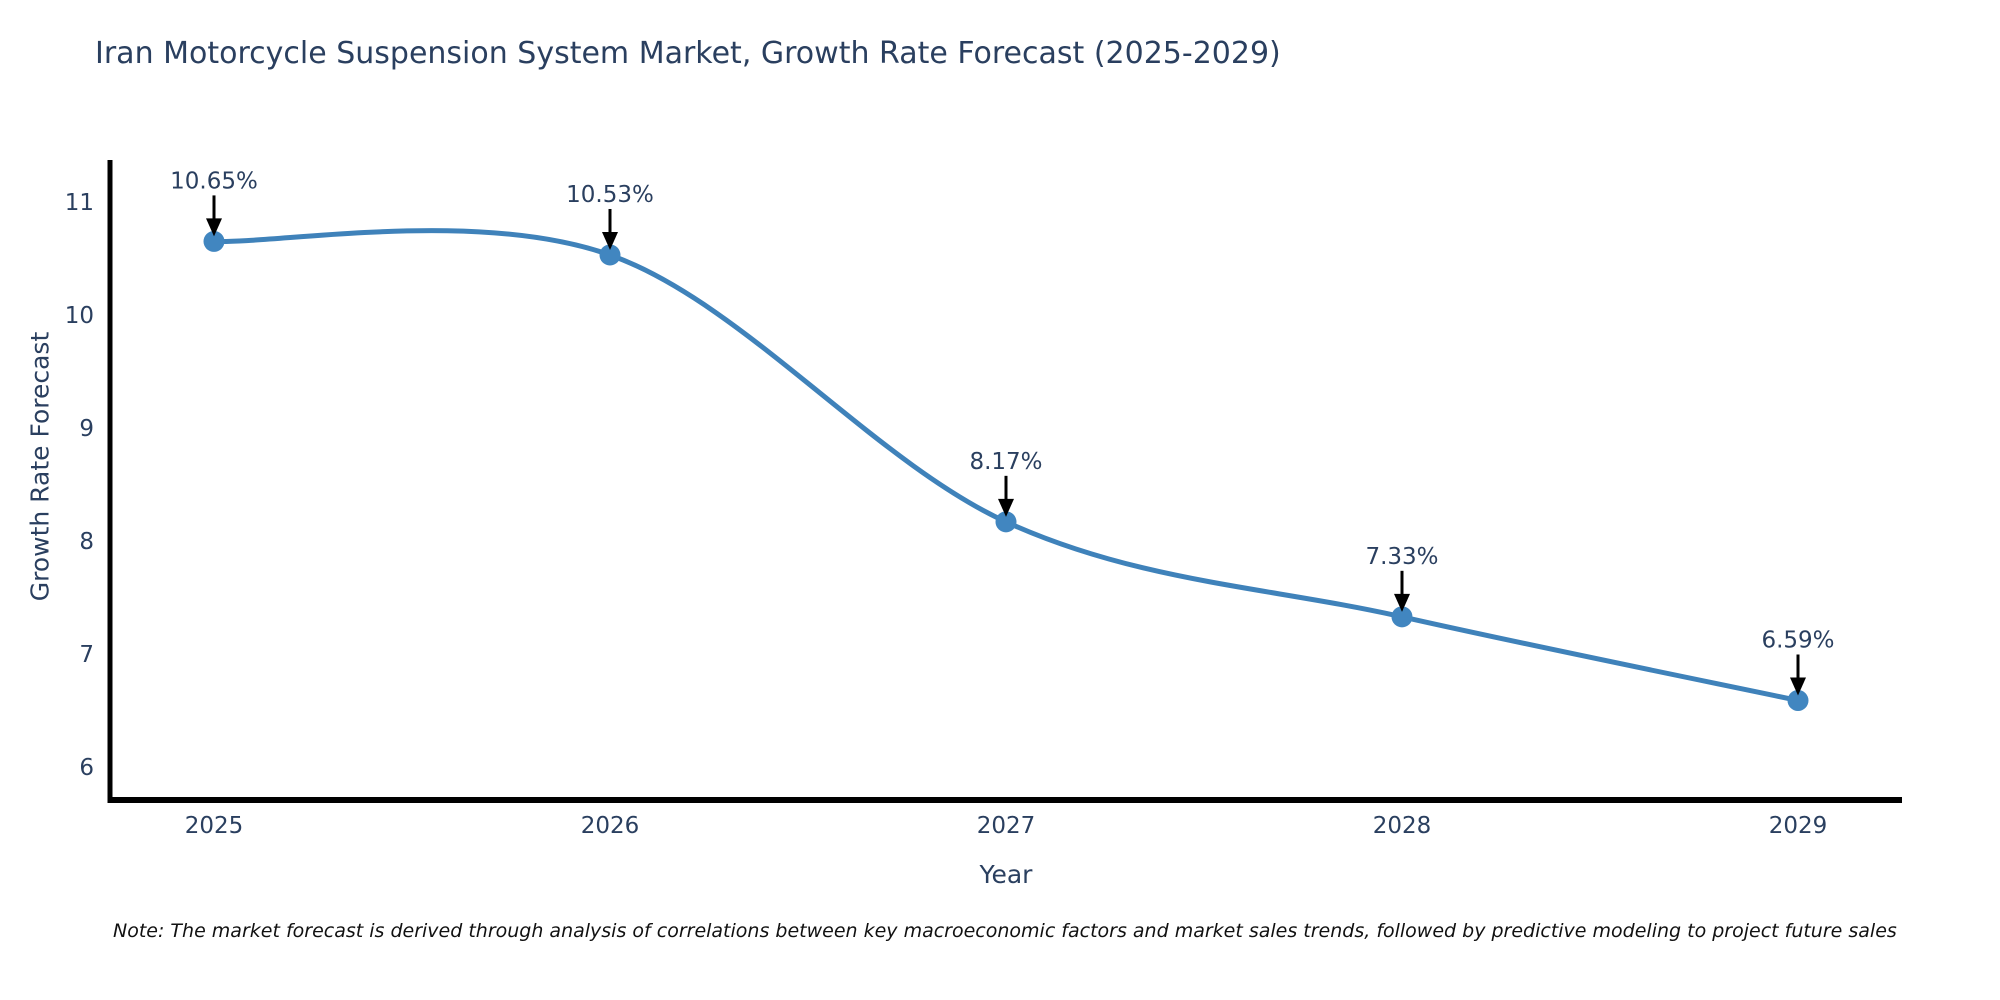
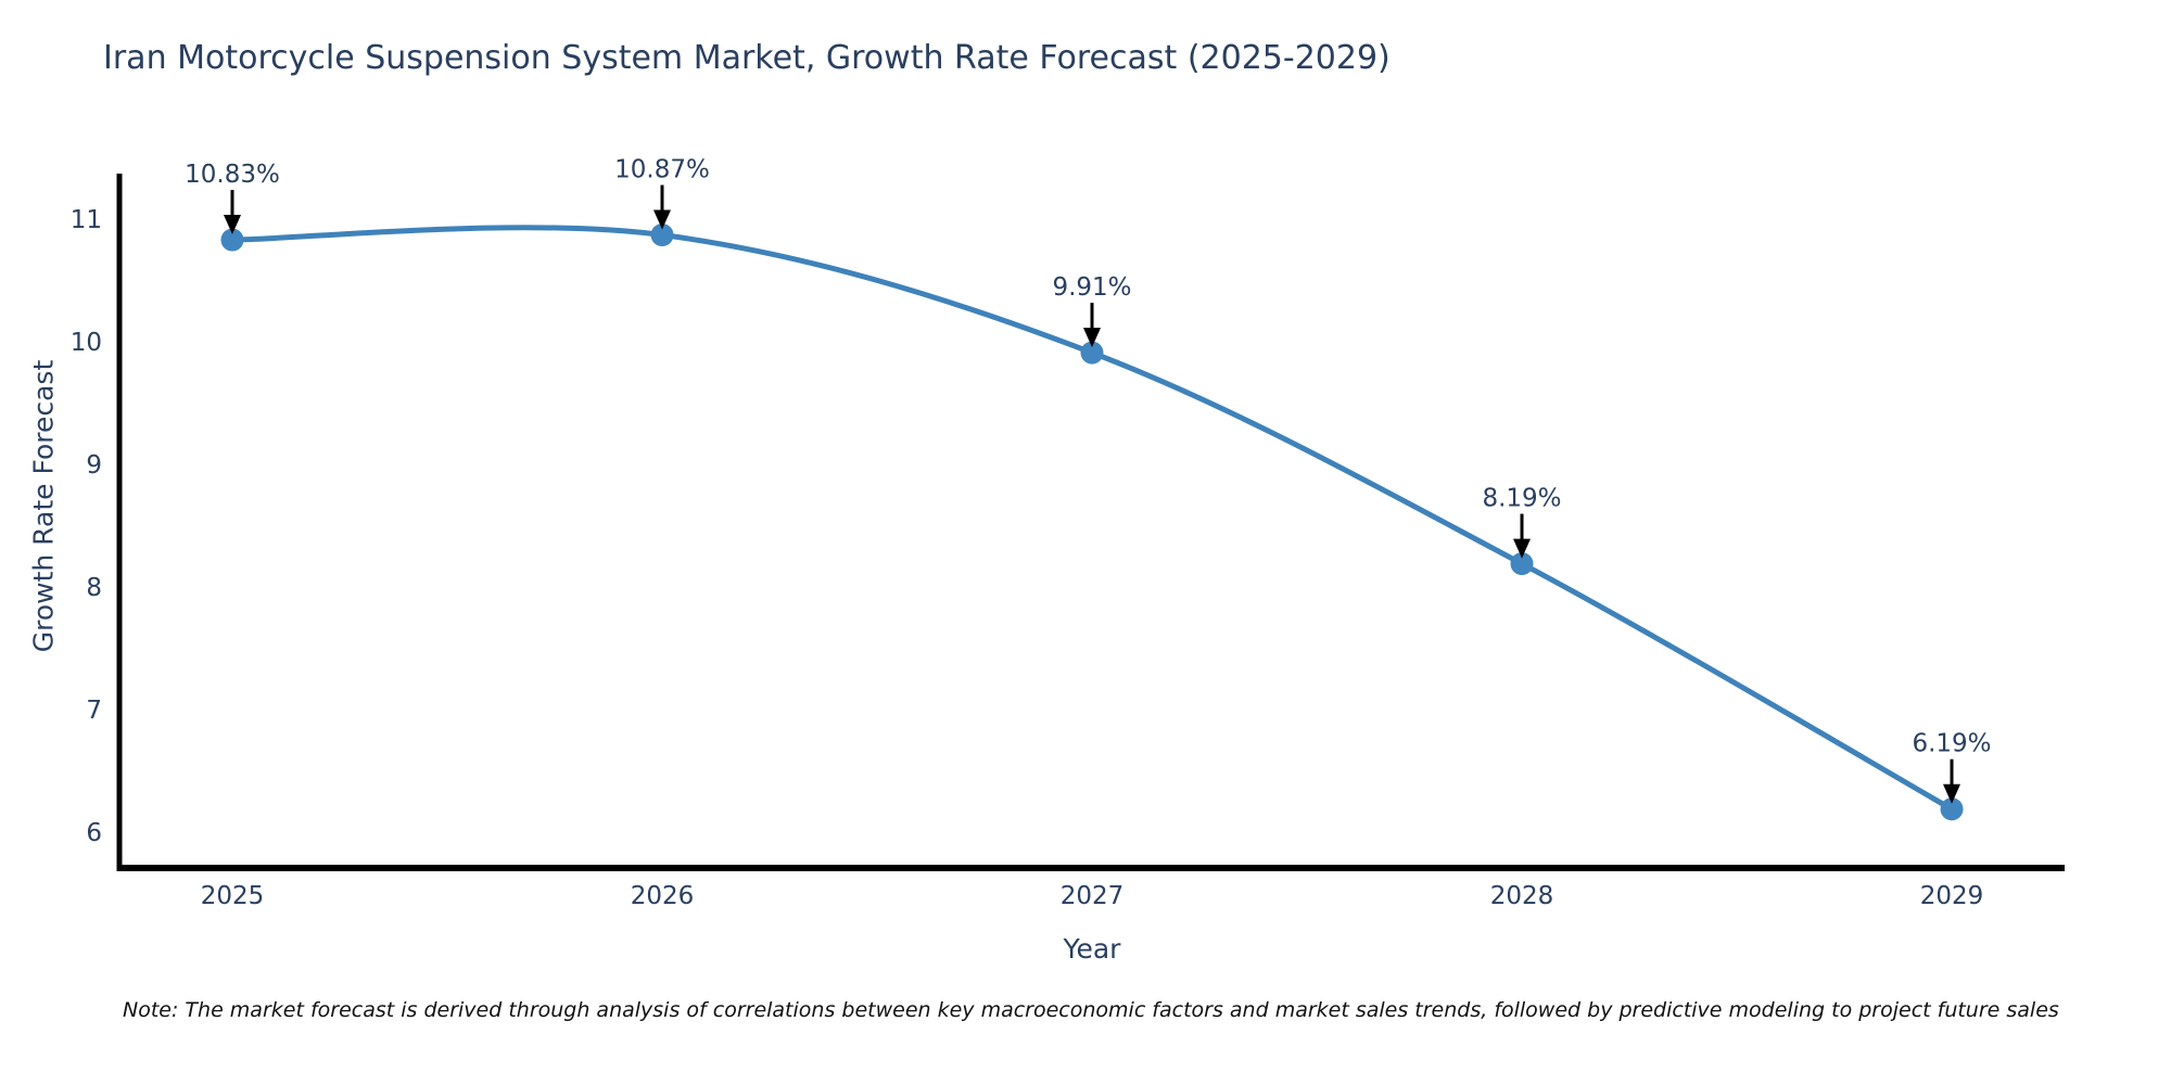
2025: 10.65% -> 10.83%
2026: 10.53% -> 10.87%
2027: 8.17% -> 9.91%
2028: 7.33% -> 8.19%
2029: 6.59% -> 6.19%
